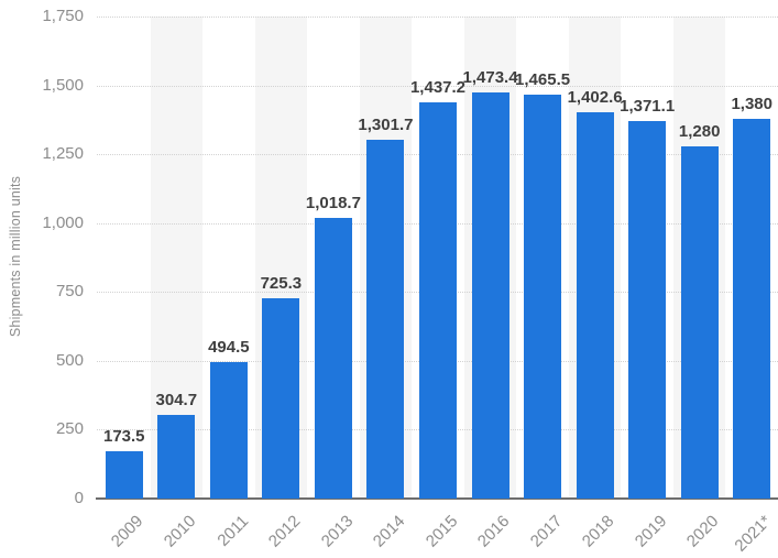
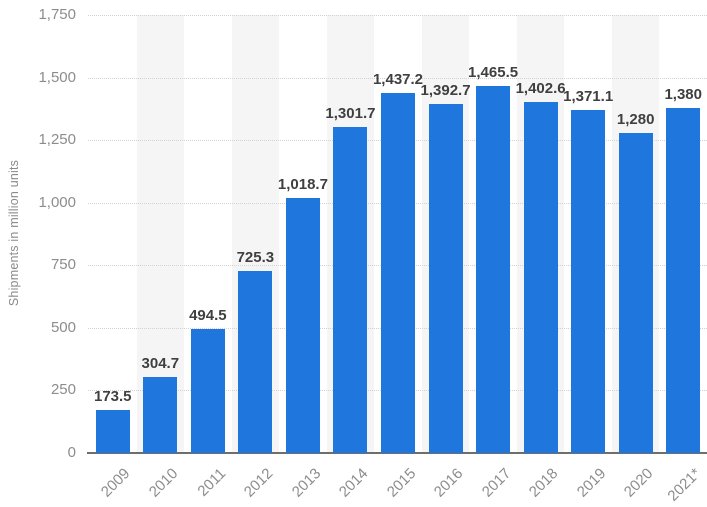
2016: 1,473.4 -> 1,392.7
